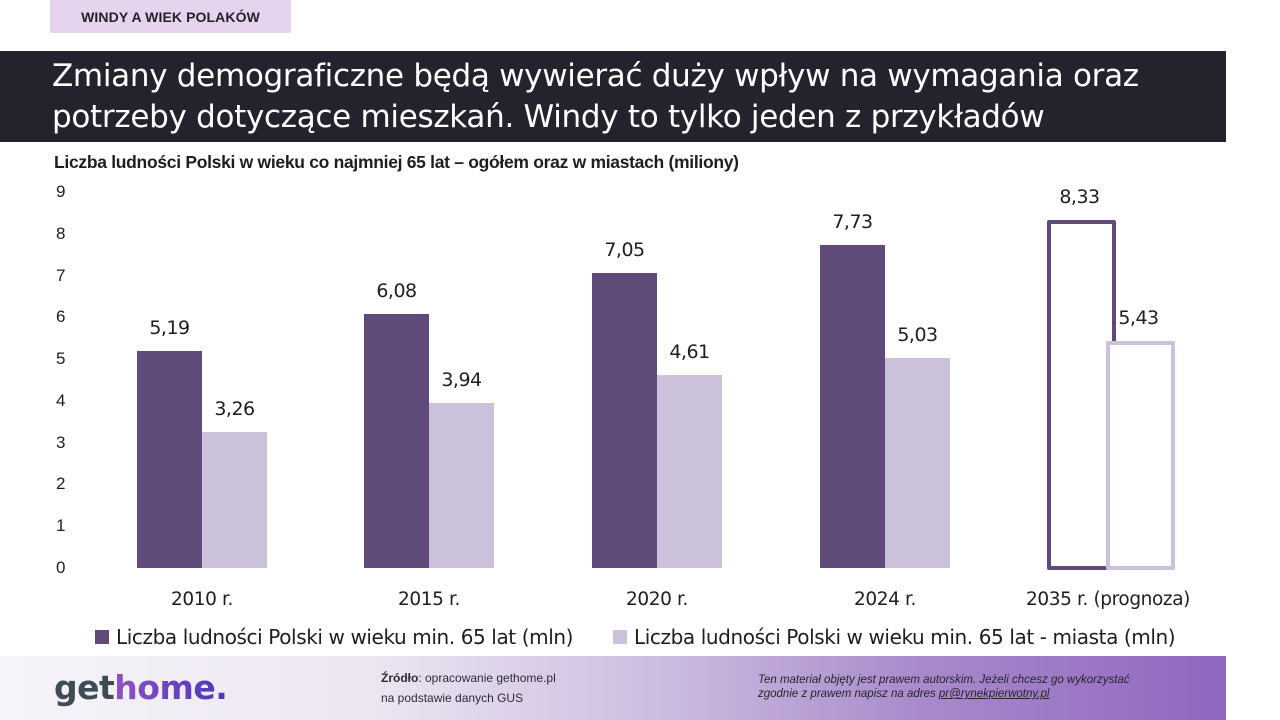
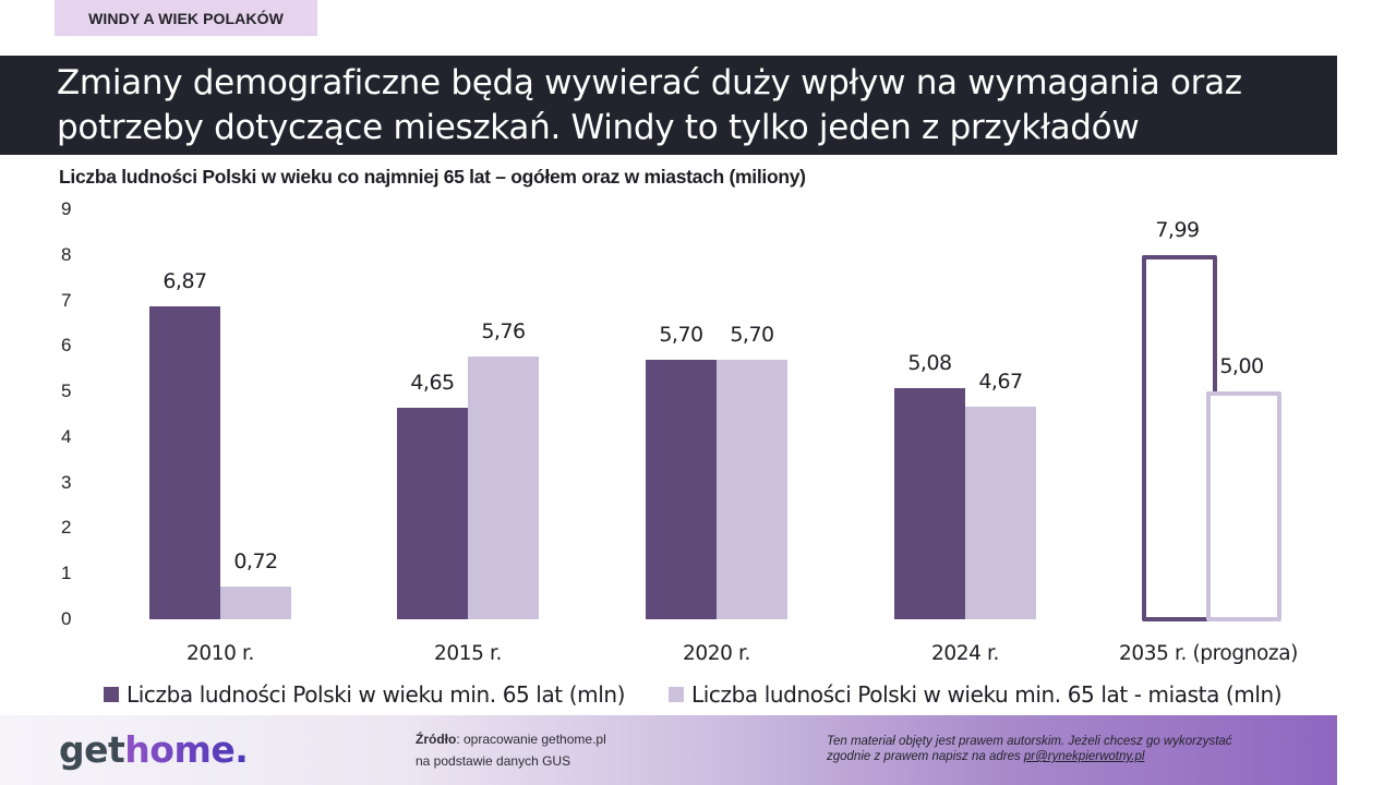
Liczba ludności Polski w wieku min. 65 lat (mln)/2010 r.: 5,19 -> 6,87
Liczba ludności Polski w wieku min. 65 lat - miasta (mln)/2010 r.: 3,26 -> 0,72
Liczba ludności Polski w wieku min. 65 lat (mln)/2015 r.: 6,08 -> 4,65
Liczba ludności Polski w wieku min. 65 lat - miasta (mln)/2015 r.: 3,94 -> 5,76
Liczba ludności Polski w wieku min. 65 lat (mln)/2020 r.: 7,05 -> 5,70
Liczba ludności Polski w wieku min. 65 lat - miasta (mln)/2020 r.: 4,61 -> 5,70
Liczba ludności Polski w wieku min. 65 lat (mln)/2024 r.: 7,73 -> 5,08
Liczba ludności Polski w wieku min. 65 lat - miasta (mln)/2024 r.: 5,03 -> 4,67
Liczba ludności Polski w wieku min. 65 lat (mln)/2035 r. (prognoza): 8,33 -> 7,99
Liczba ludności Polski w wieku min. 65 lat - miasta (mln)/2035 r. (prognoza): 5,43 -> 5,00
